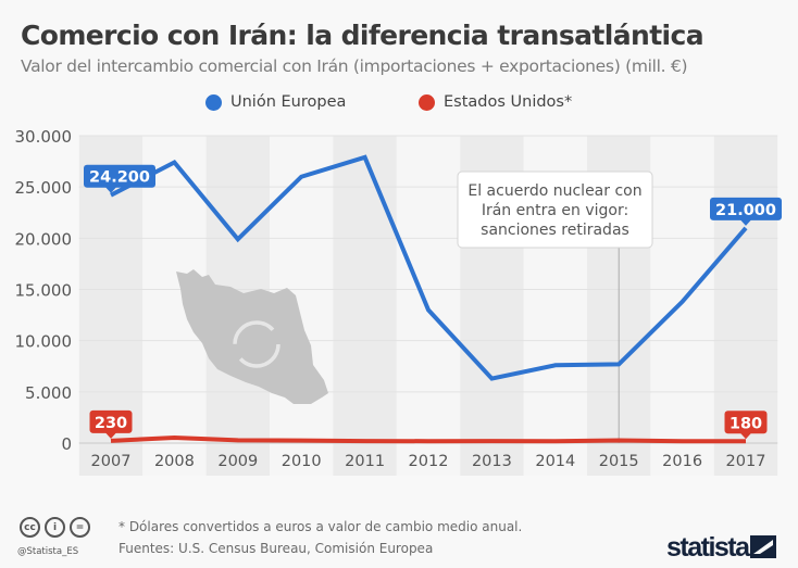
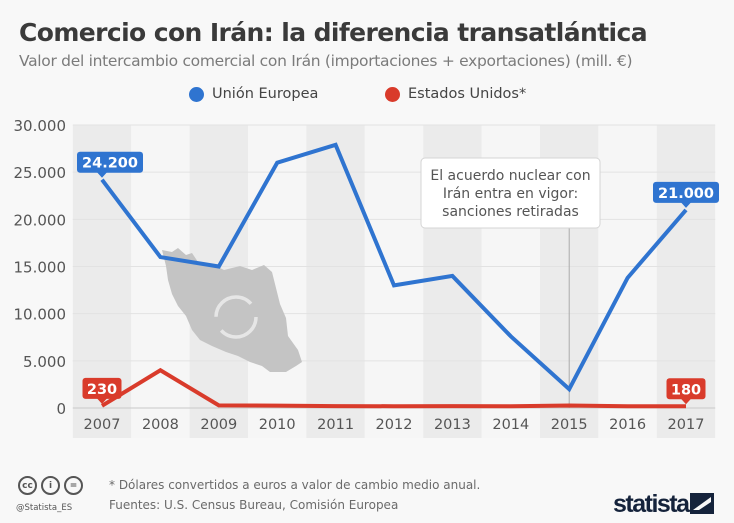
Unión Europea/2008: 27000 -> 16000
Estados Unidos*/2008: 1000 -> 4000
Unión Europea/2009: 20000 -> 15000
Unión Europea/2013: 6000 -> 14000
Unión Europea/2015: 8000 -> 2000
